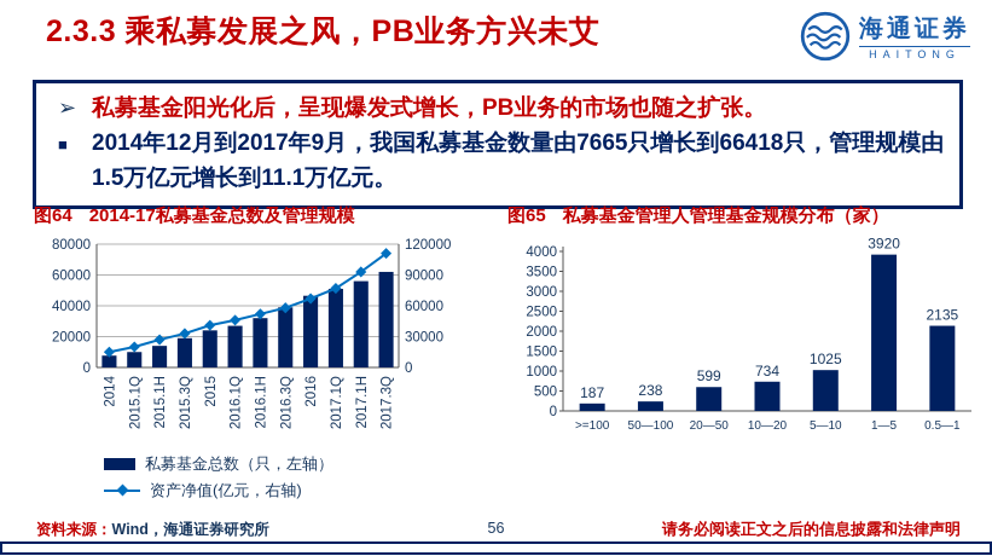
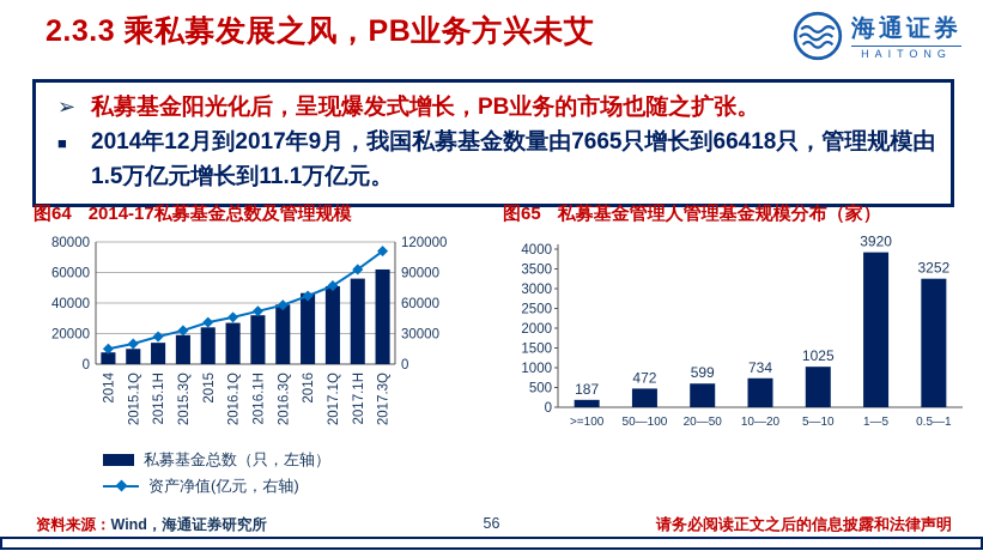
私募基金管理人管理基金规模分布（家）/50—100: 238 -> 472
私募基金管理人管理基金规模分布（家）/0.5—1: 2135 -> 3252
